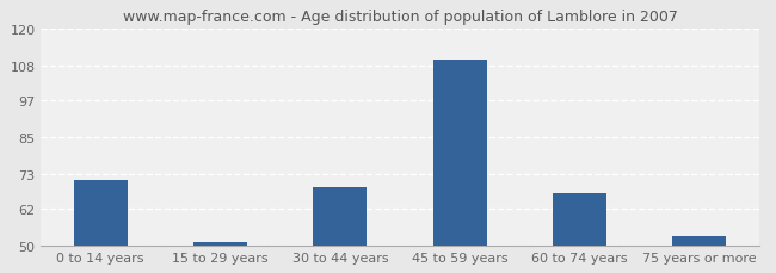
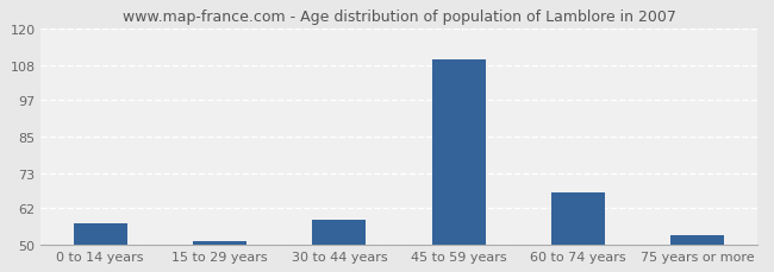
0 to 14 years: 71 -> 57
30 to 44 years: 69 -> 58
